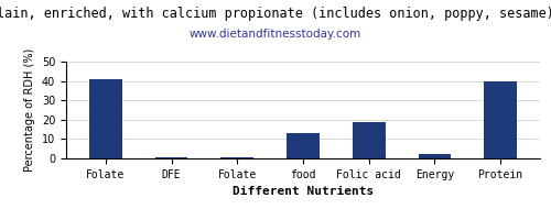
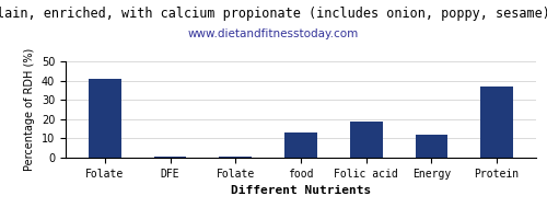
Energy: 2 -> 12
Protein: 40 -> 37
